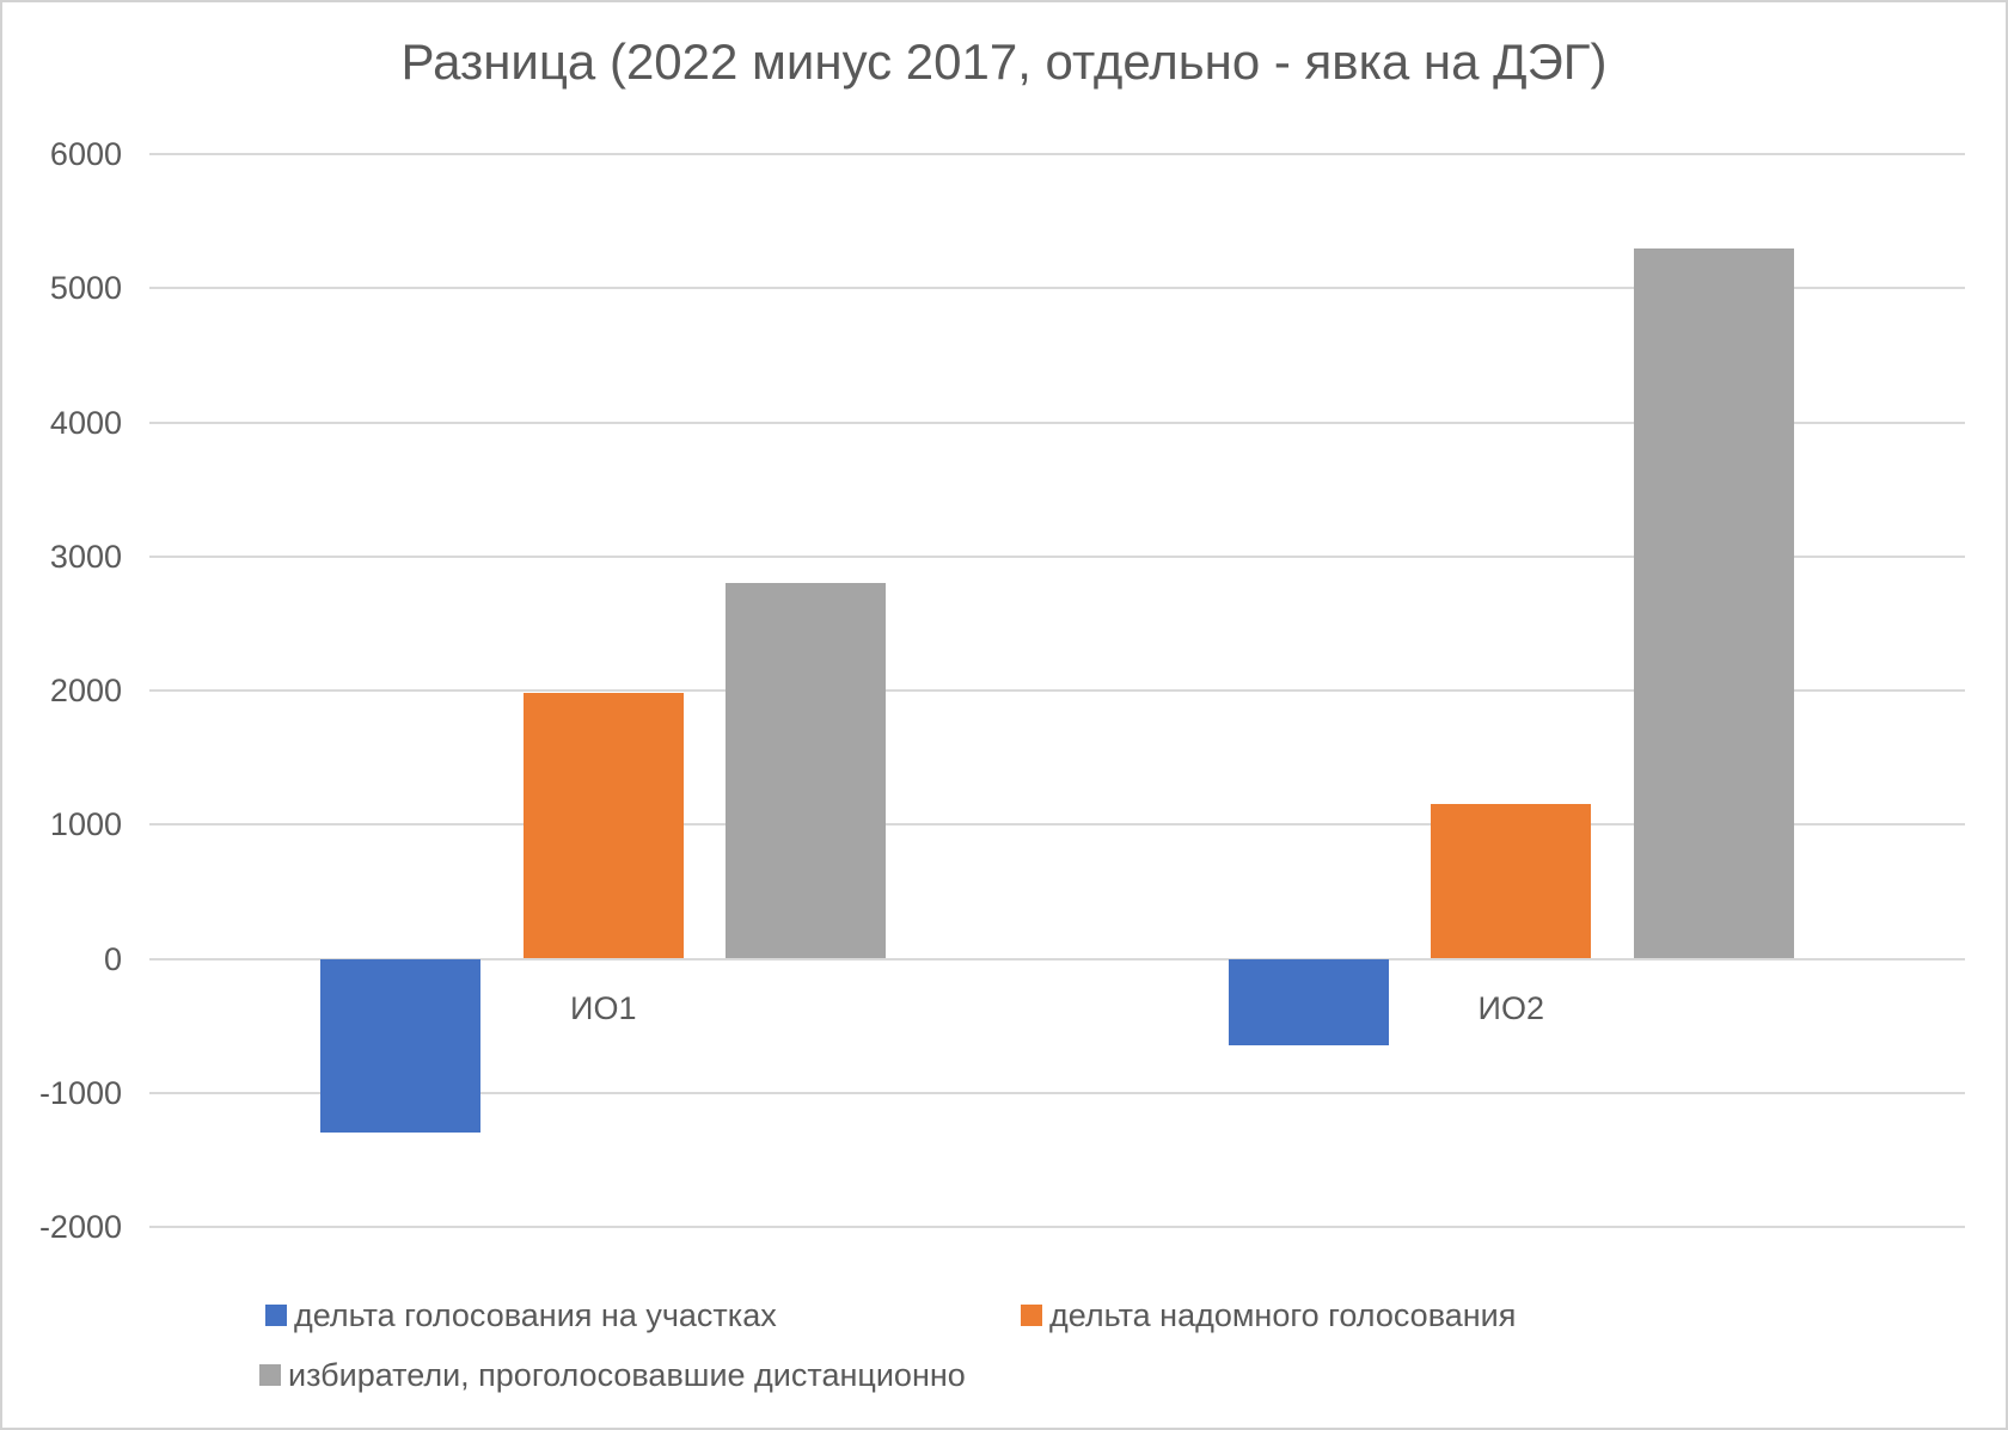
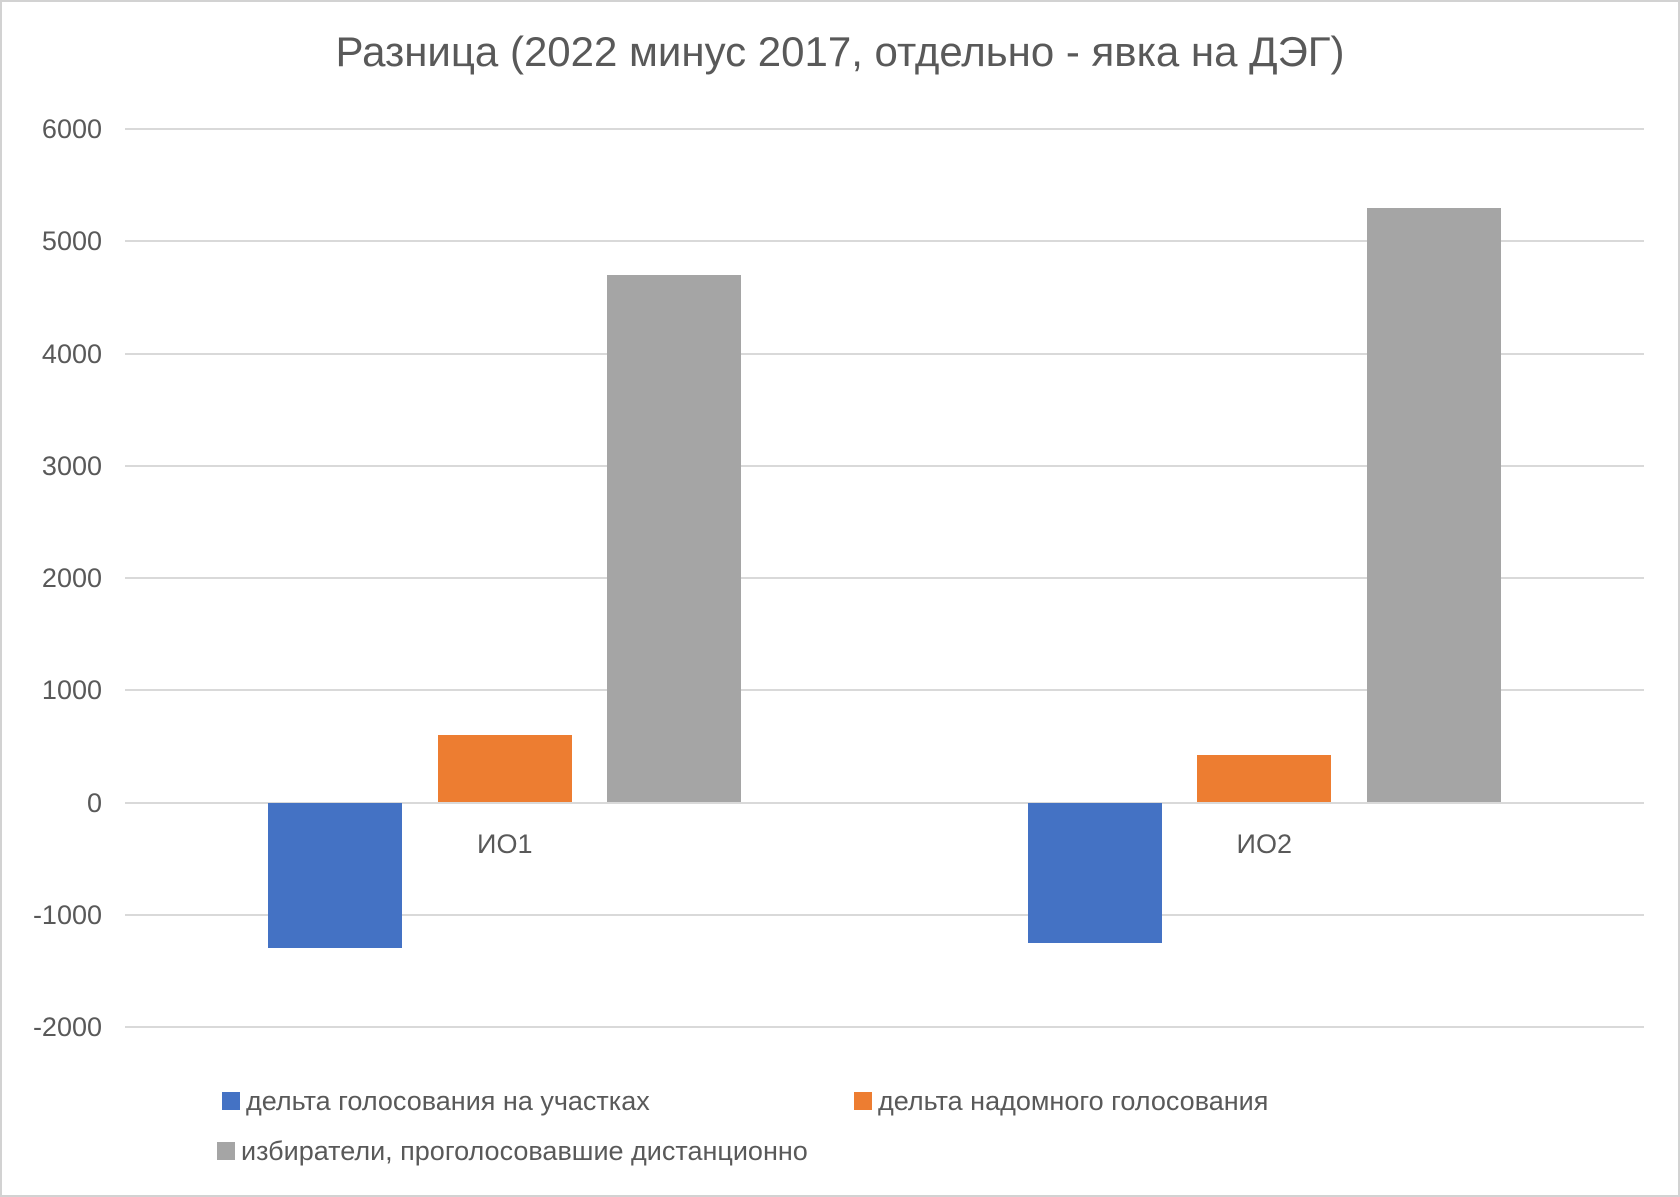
дельта надомного голосования/ИО1: 1980 -> 600
избиратели, проголосовавшие дистанционно/ИО1: 2800 -> 4700
дельта голосования на участках/ИО2: -650 -> -1250
дельта надомного голосования/ИО2: 1150 -> 420
